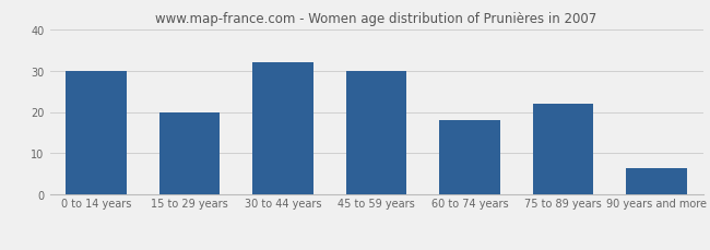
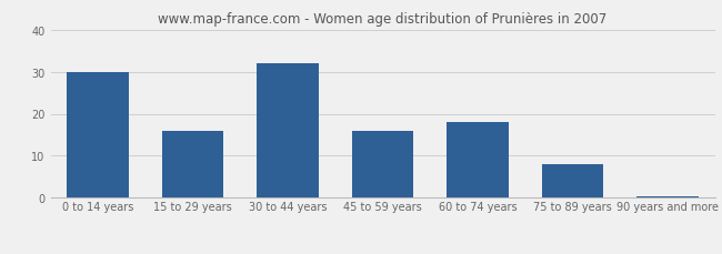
15 to 29 years: 20.0 -> 16.0
45 to 59 years: 30.0 -> 16.0
75 to 89 years: 22.0 -> 8.0
90 years and more: 6.5 -> 0.5
